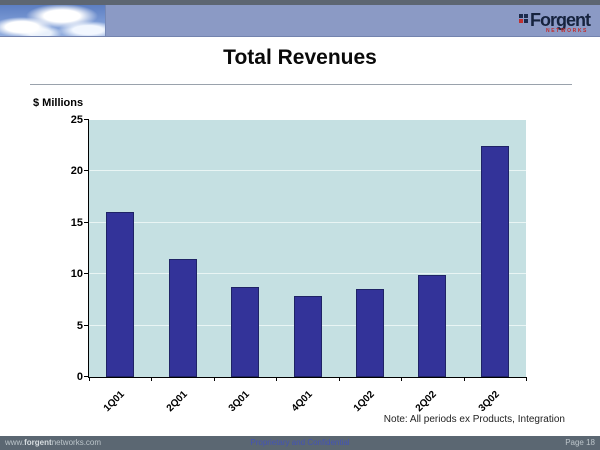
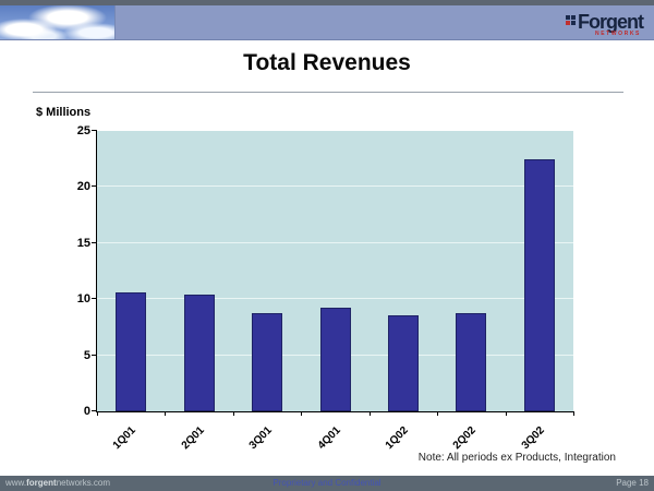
1Q01: 15.9 -> 10.4
2Q01: 11.3 -> 10.2
4Q01: 7.7 -> 9.0
2Q02: 9.7 -> 8.6
